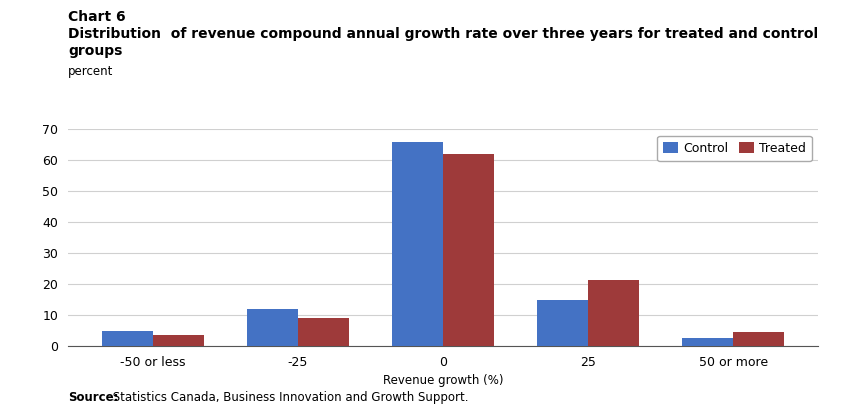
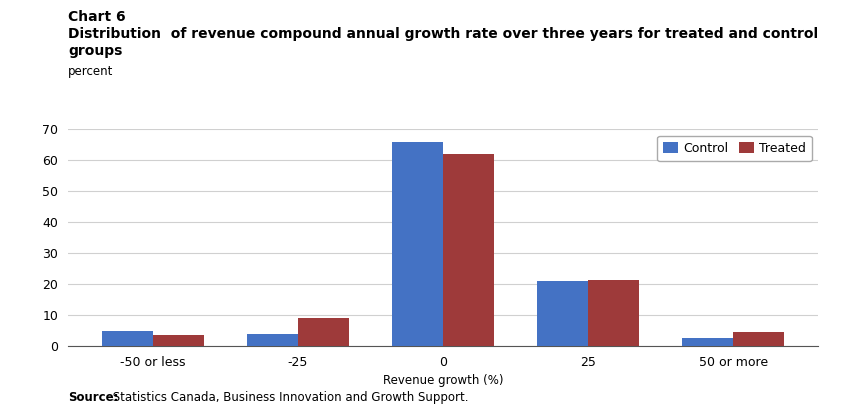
Control/-25: 12.0 -> 4.0
Control/25: 15.0 -> 21.0
